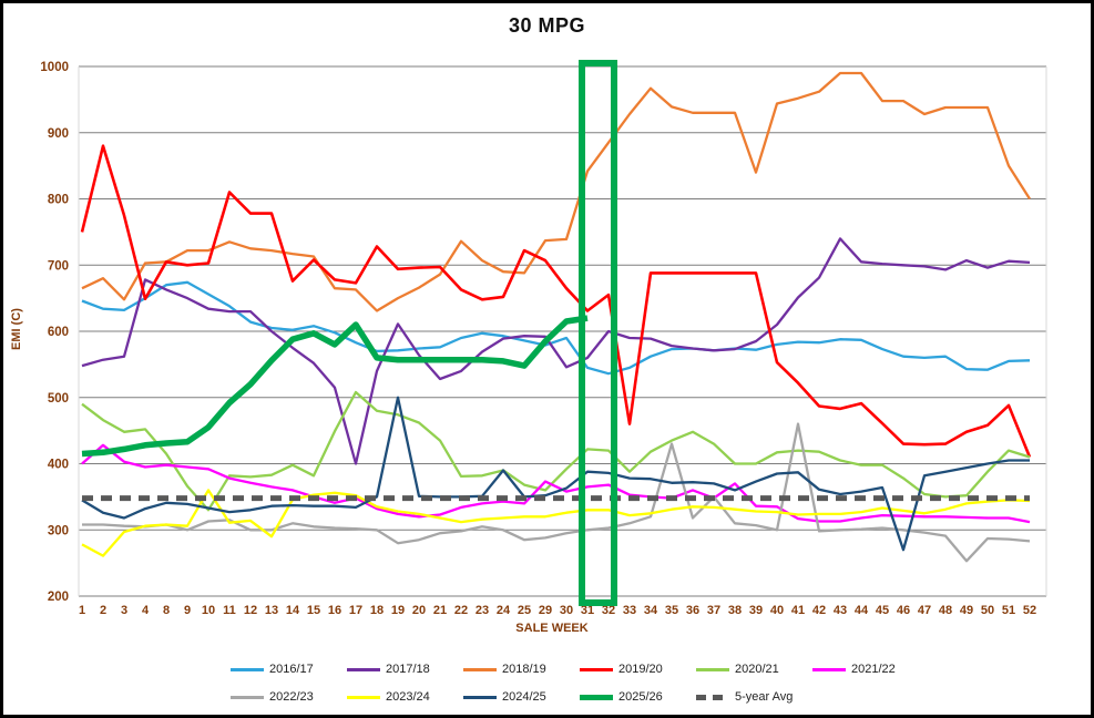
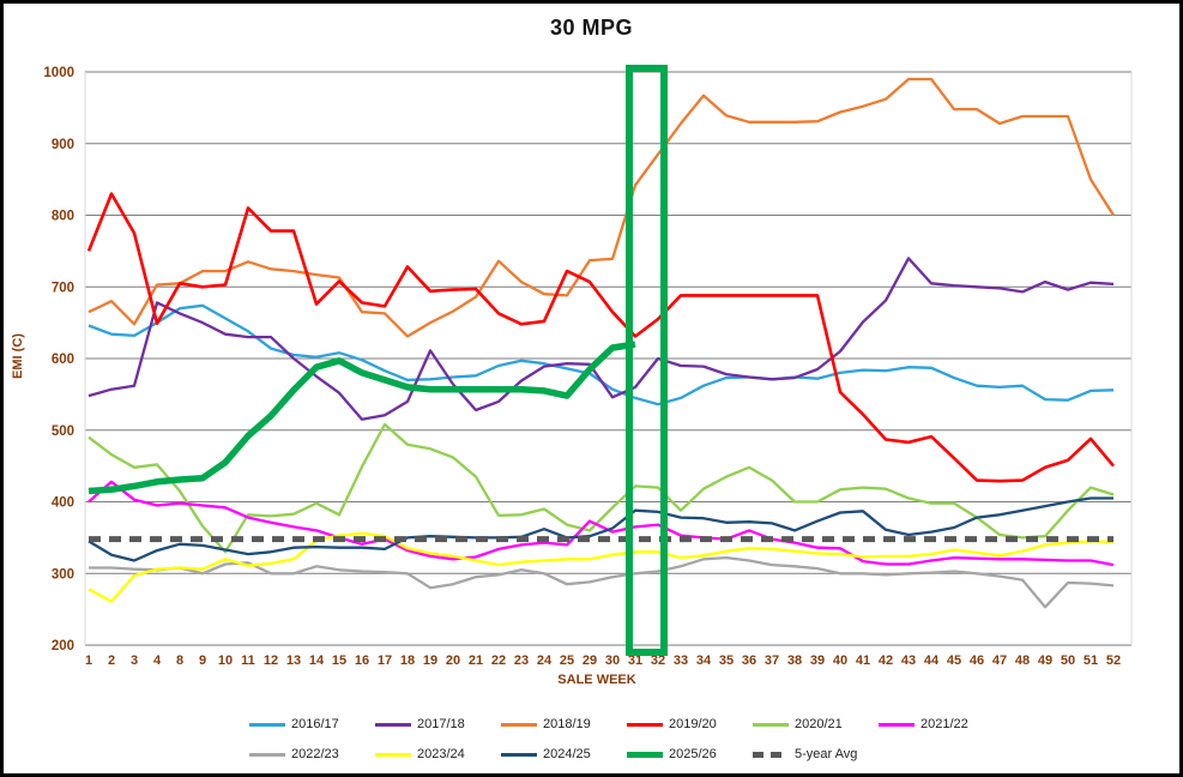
2019/20/2: 880 -> 830
2023/24/10: 360 -> 320
2023/24/13: 290 -> 320
2017/18/17: 400 -> 520
2025/26/17: 610 -> 570
2024/25/19: 500 -> 350
2024/25/24: 390 -> 360
2016/17/30: 590 -> 560
2019/20/33: 460 -> 690
2022/23/35: 430 -> 320
2022/23/37: 350 -> 310
2021/22/38: 370 -> 340
2018/19/39: 840 -> 930
2022/23/41: 460 -> 300
2024/25/46: 270 -> 380
2019/20/52: 410 -> 450
